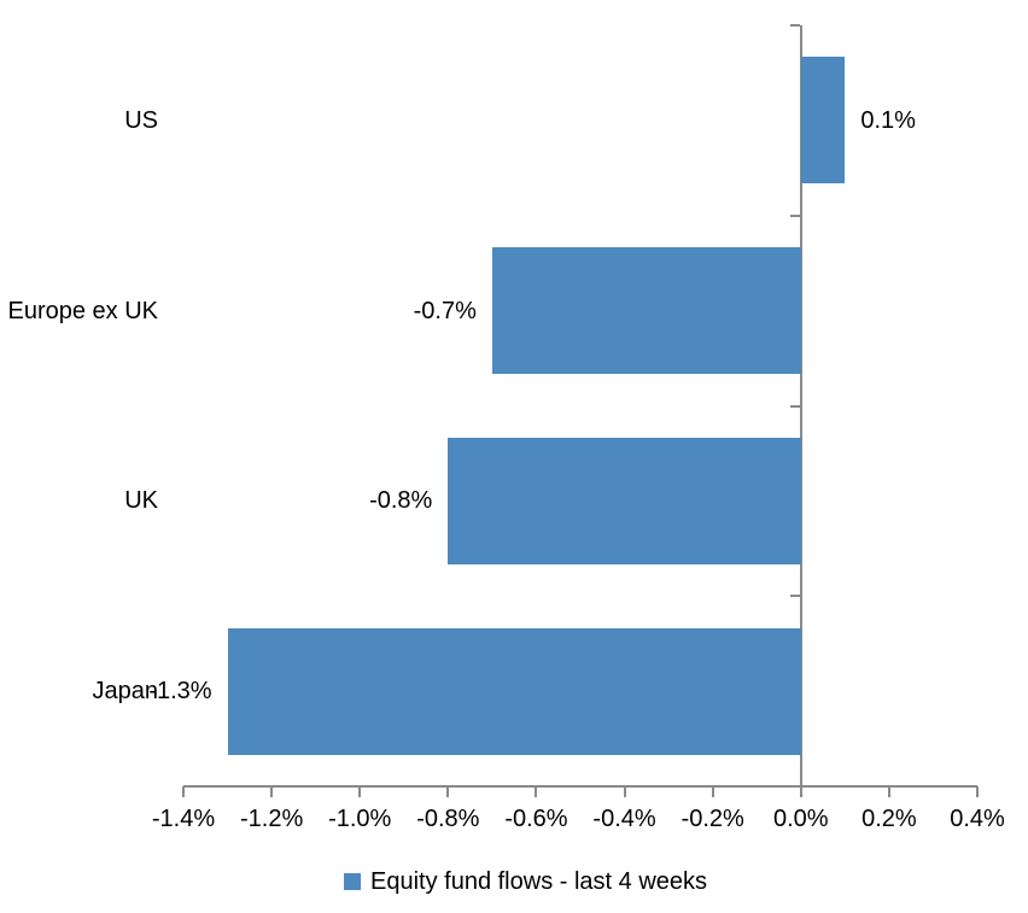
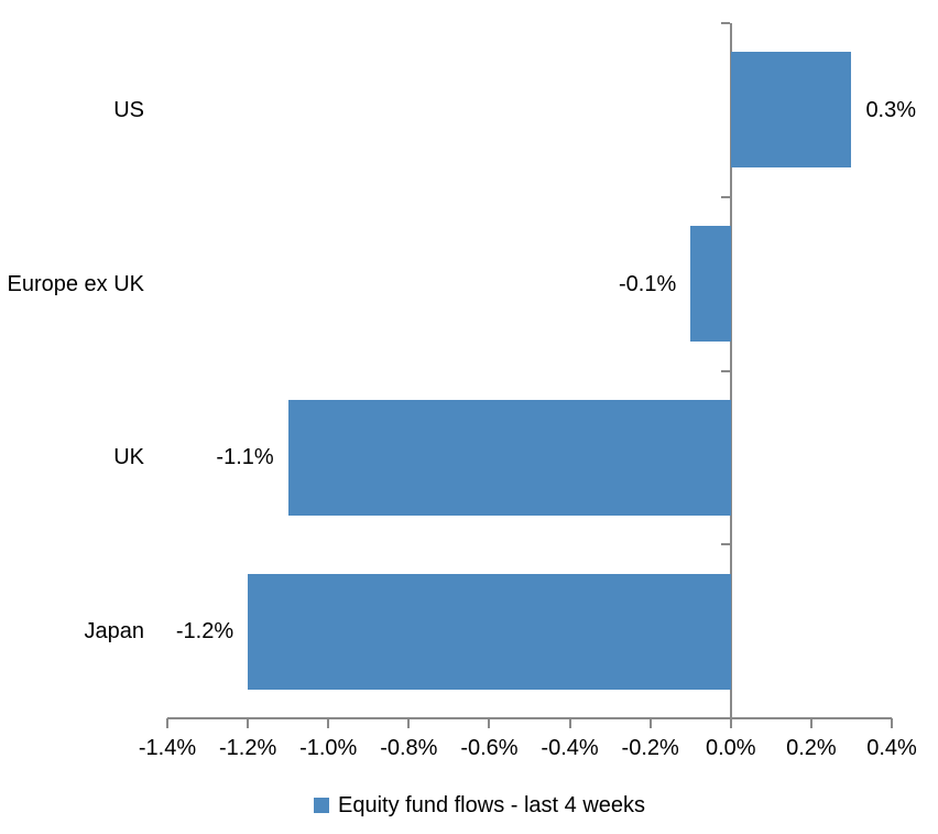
US: 0.1% -> 0.3%
Europe ex UK: -0.7% -> -0.1%
UK: -0.8% -> -1.1%
Japan: -1.3% -> -1.2%
